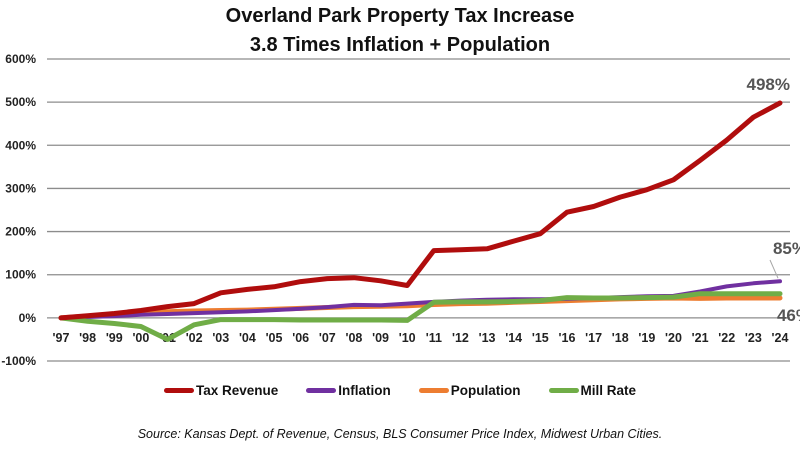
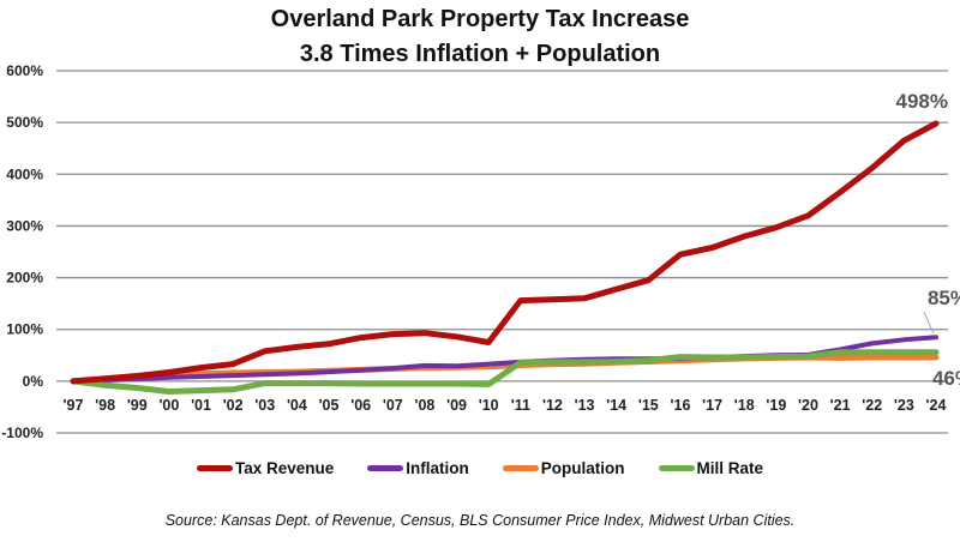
Mill Rate/'01: -50% -> -20%
